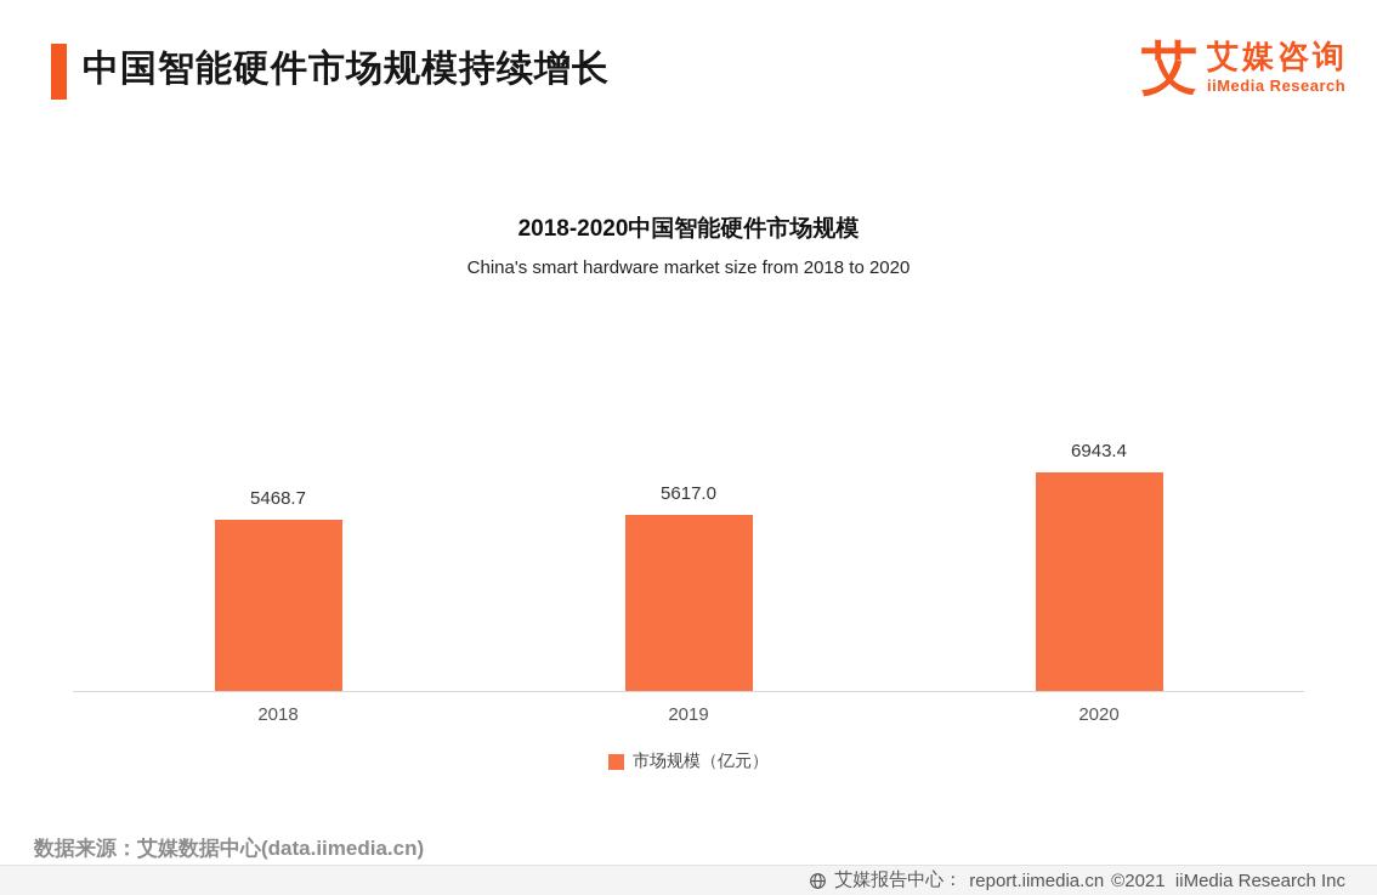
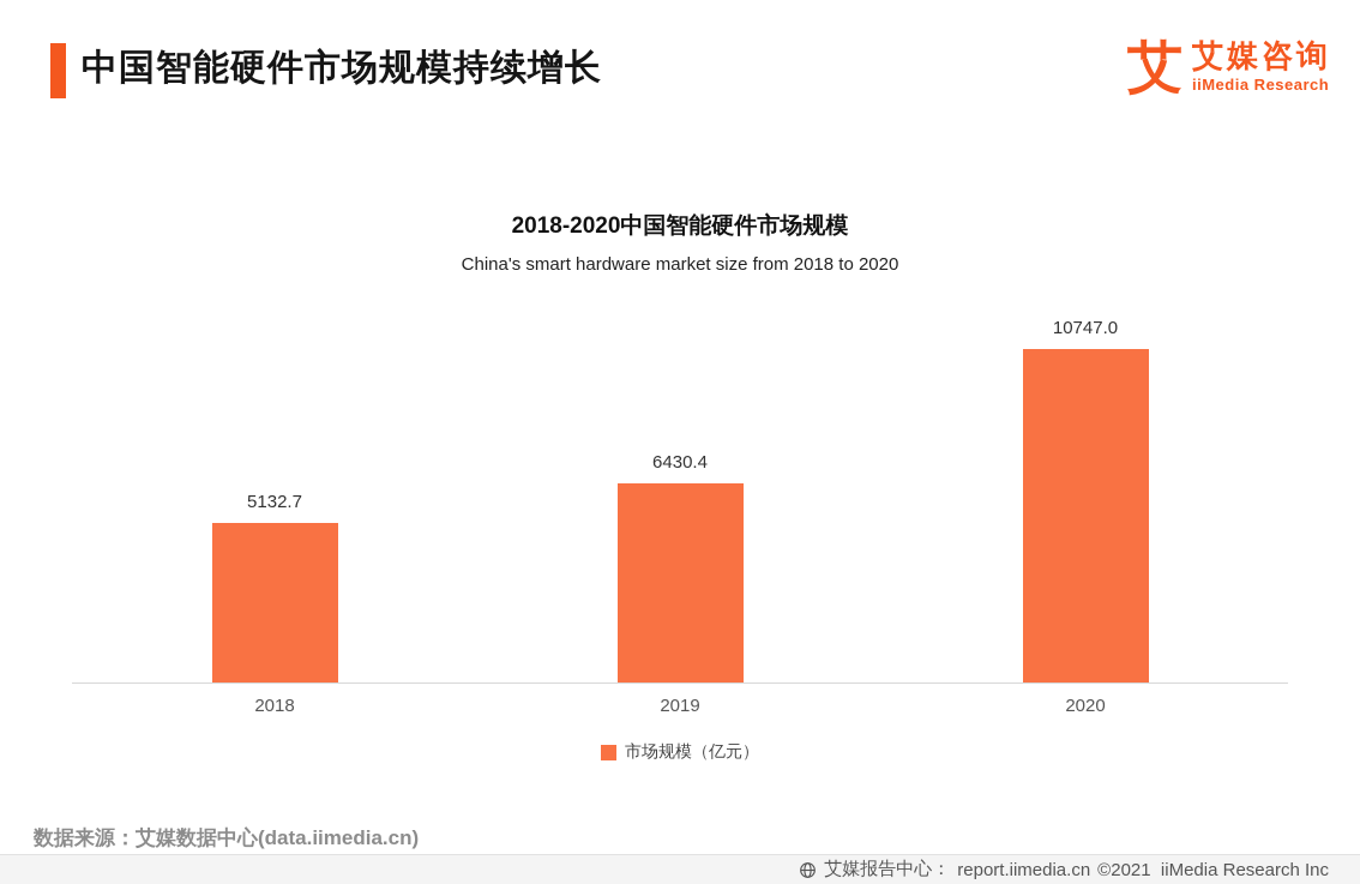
2018: 5468.7 -> 5132.7
2019: 5617.0 -> 6430.4
2020: 6943.4 -> 10747.0
